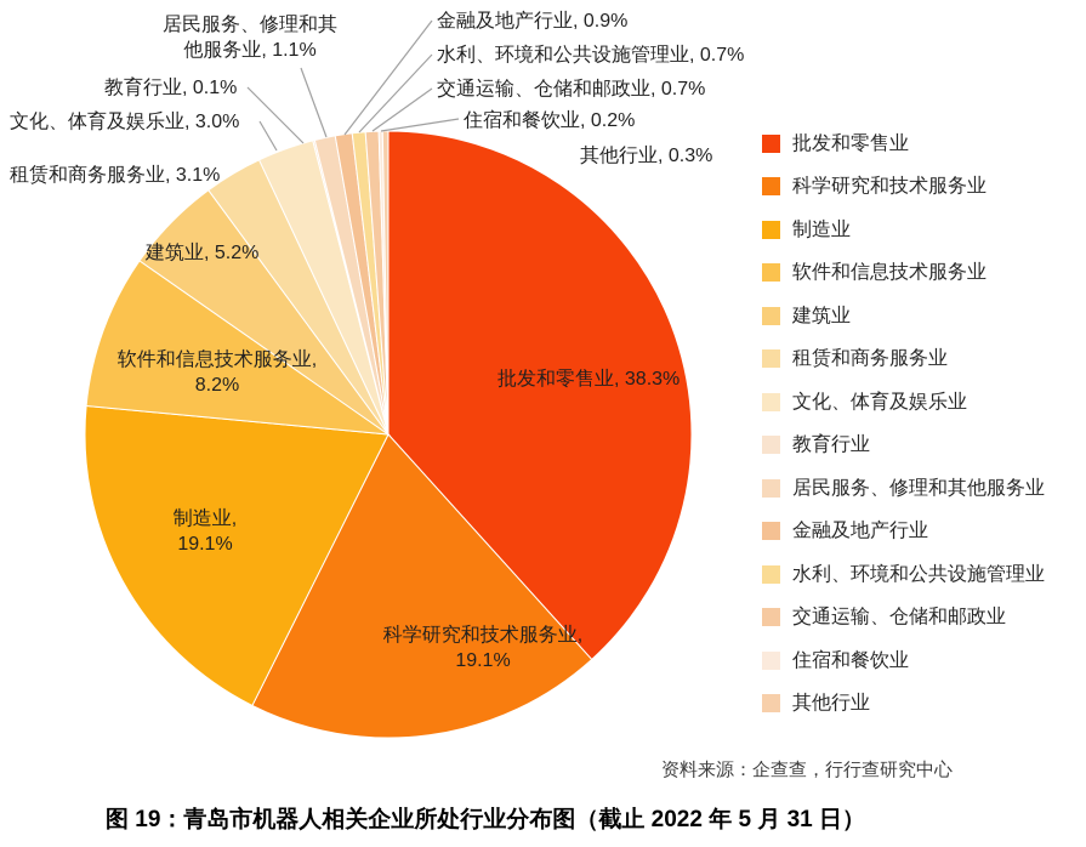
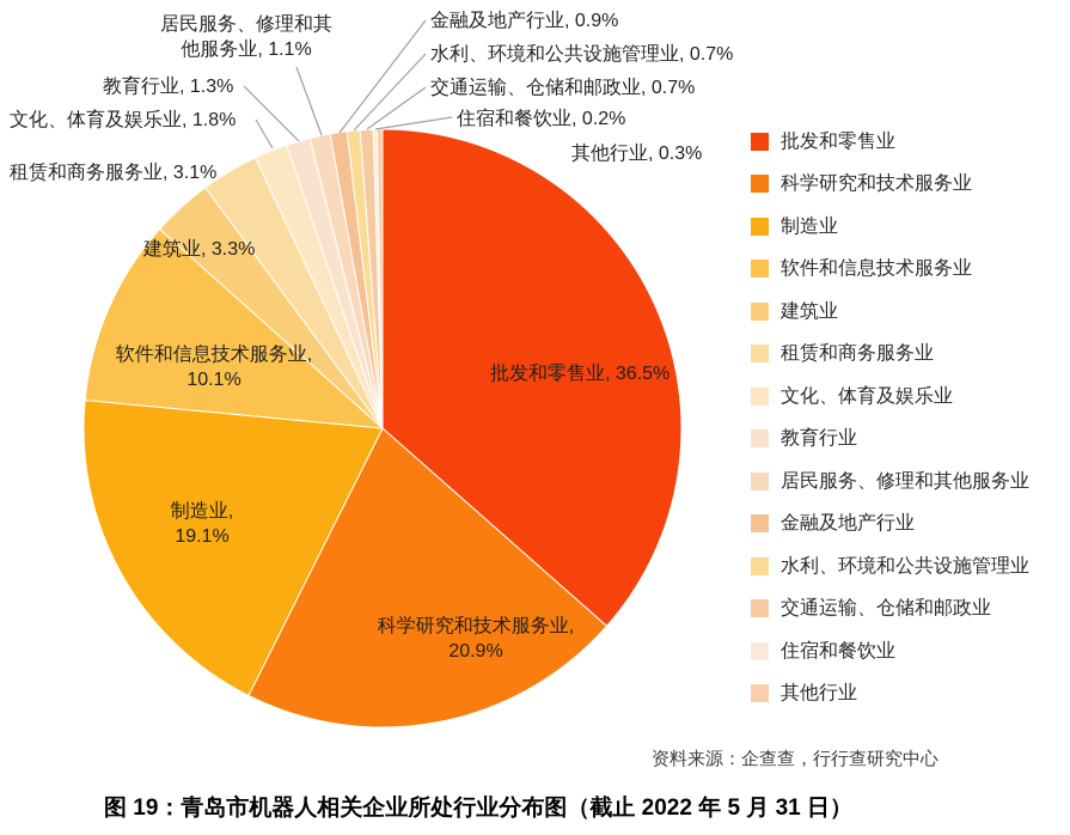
批发和零售业: 38.3% -> 36.5%
科学研究和技术服务业: 19.1% -> 20.9%
软件和信息技术服务业: 8.2% -> 10.1%
建筑业: 5.2% -> 3.3%
文化、体育及娱乐业: 3.0% -> 1.8%
教育行业: 0.1% -> 1.3%
